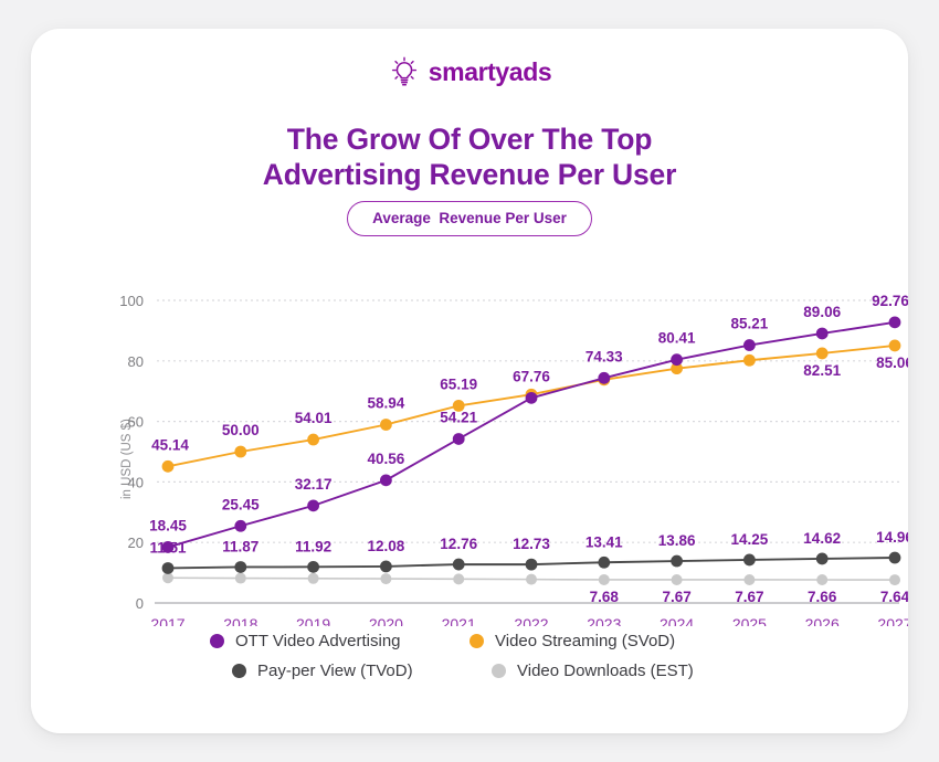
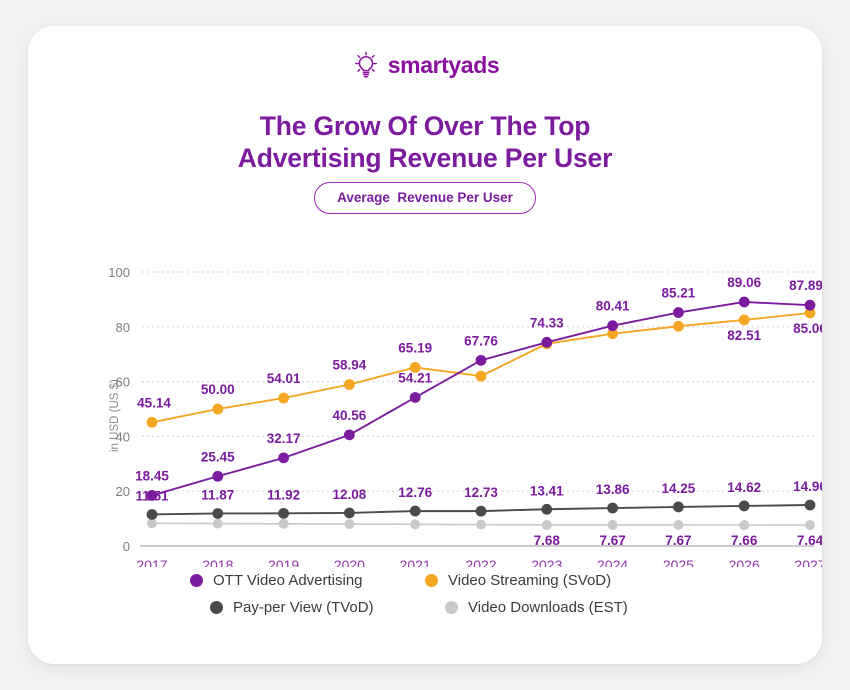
Video Streaming (SVoD)/2022: 69 -> 62
OTT Video Advertising/2027: 92.76 -> 87.89
